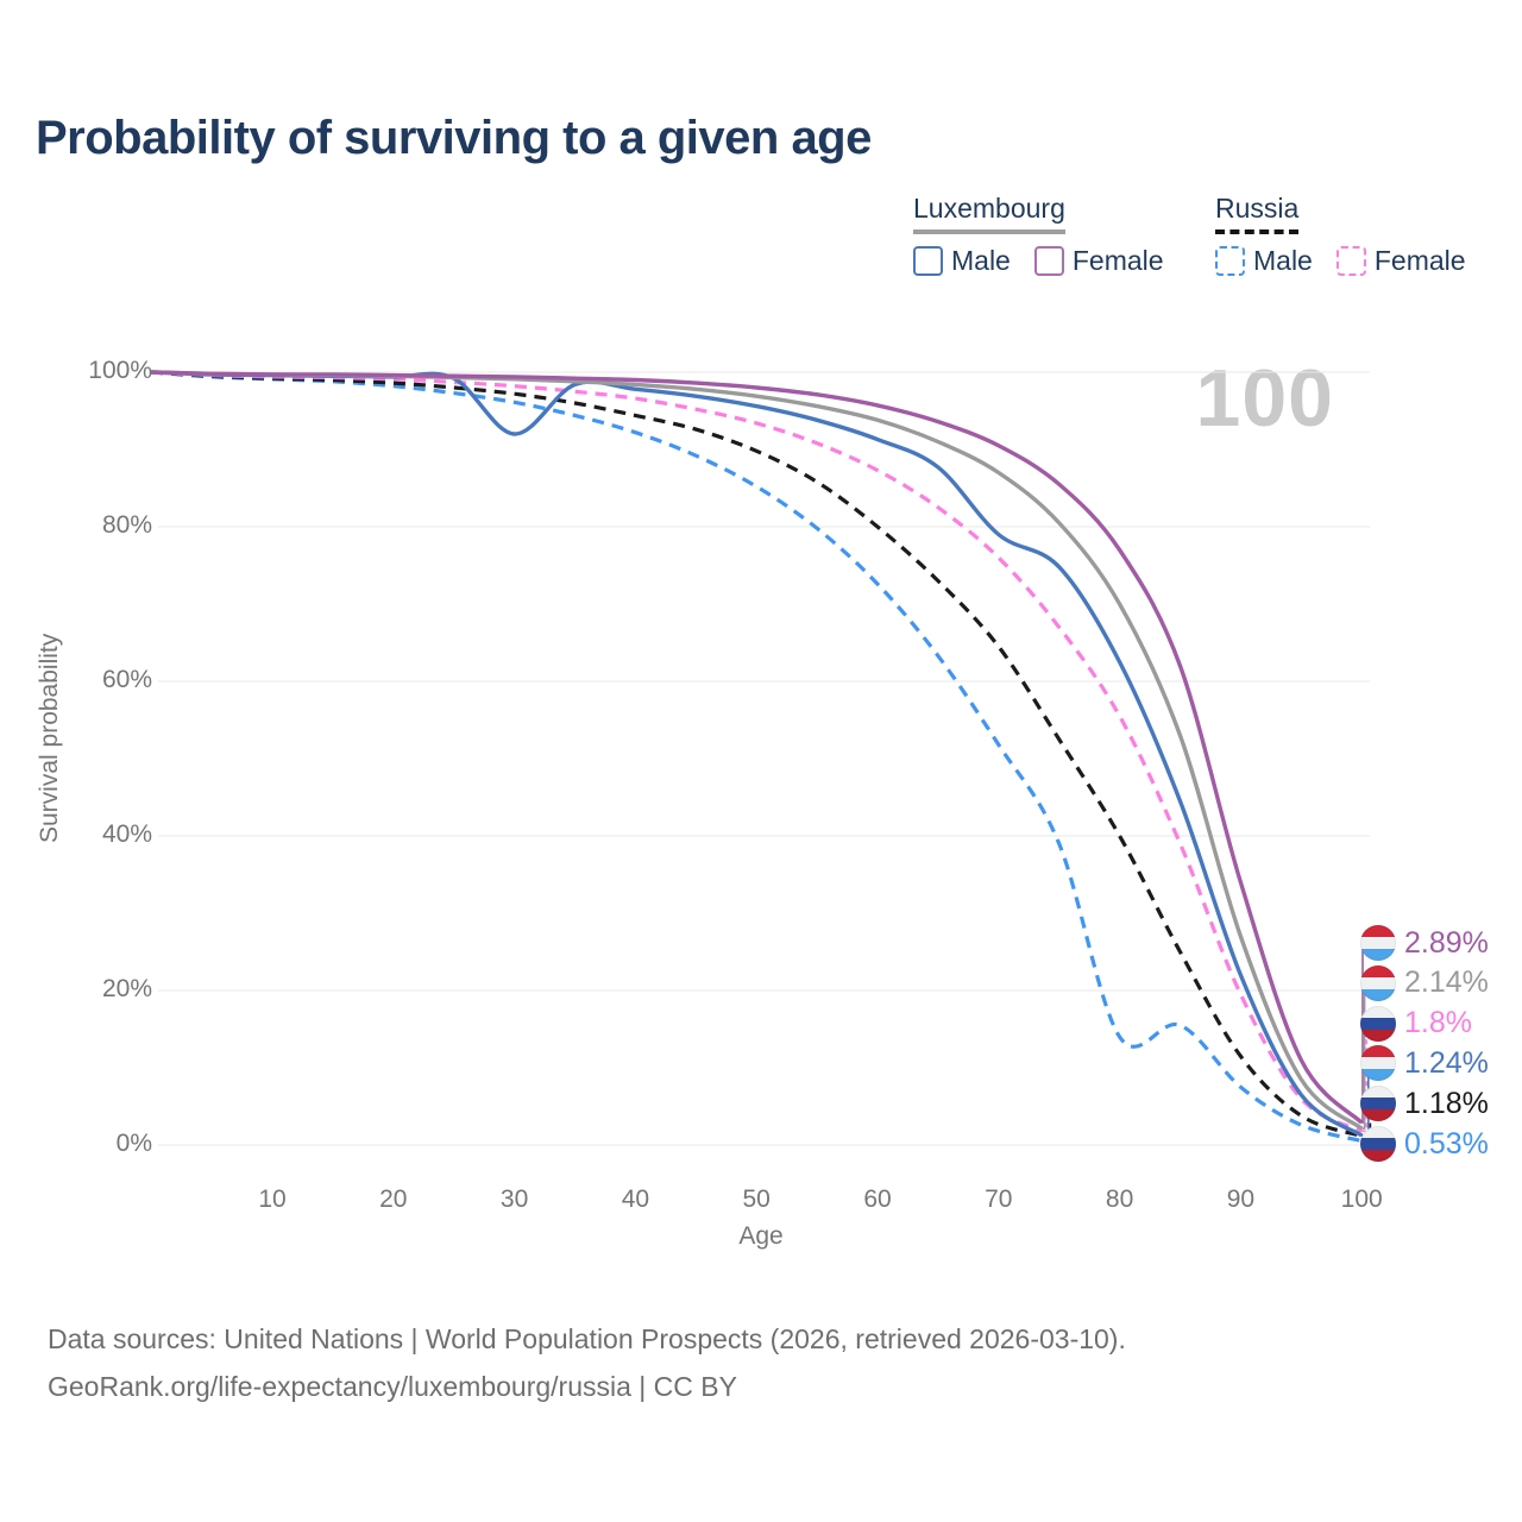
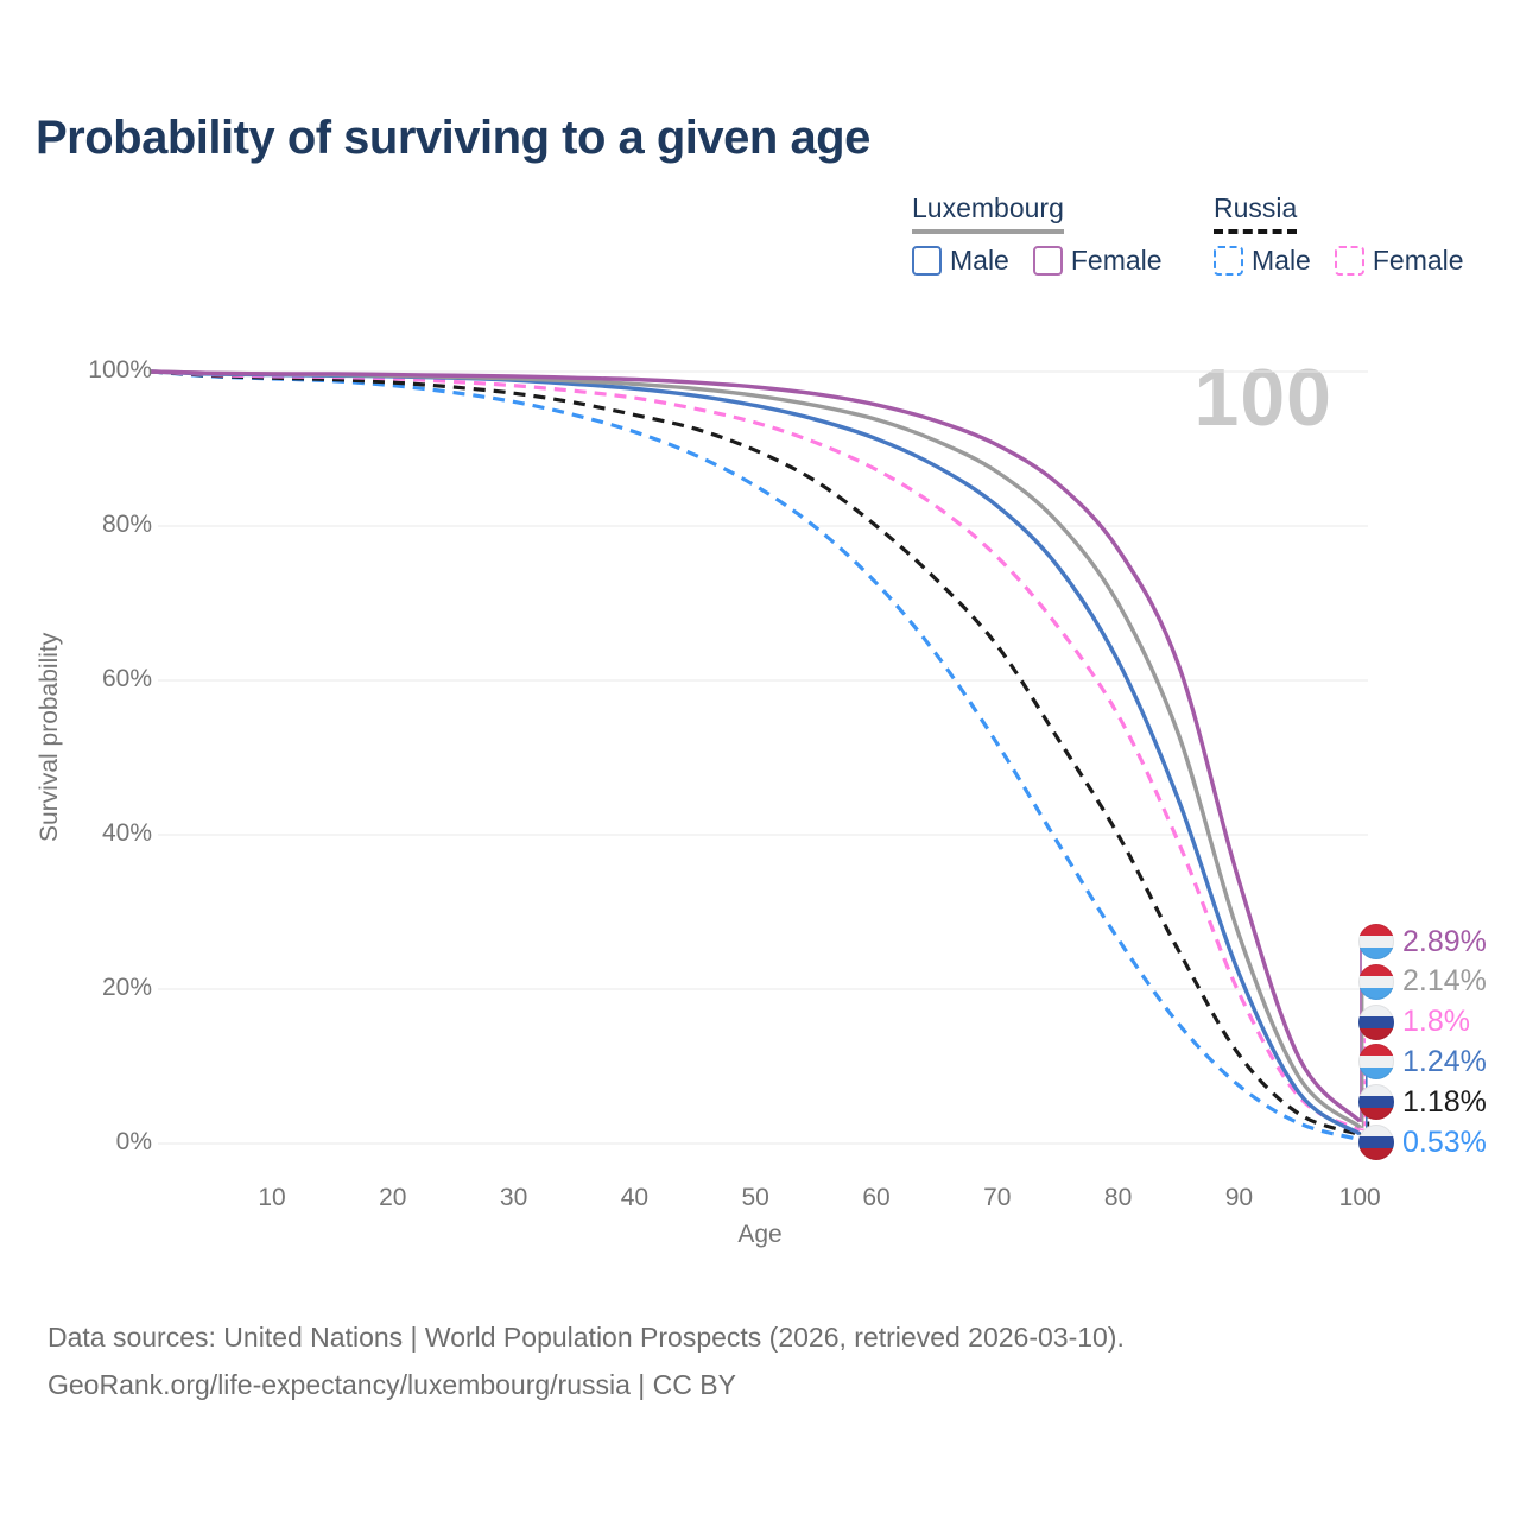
Luxembourg Male/30: 92% -> 99%
Luxembourg Male/70: 79% -> 83%
Russia Male/80: 14% -> 26%
